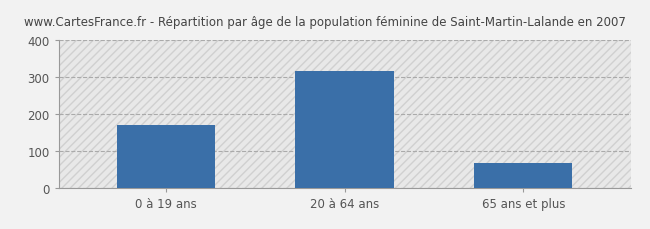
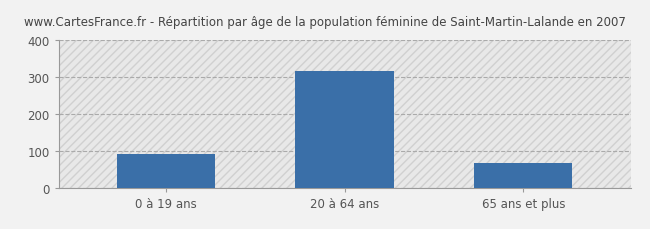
0 à 19 ans: 170 -> 90
